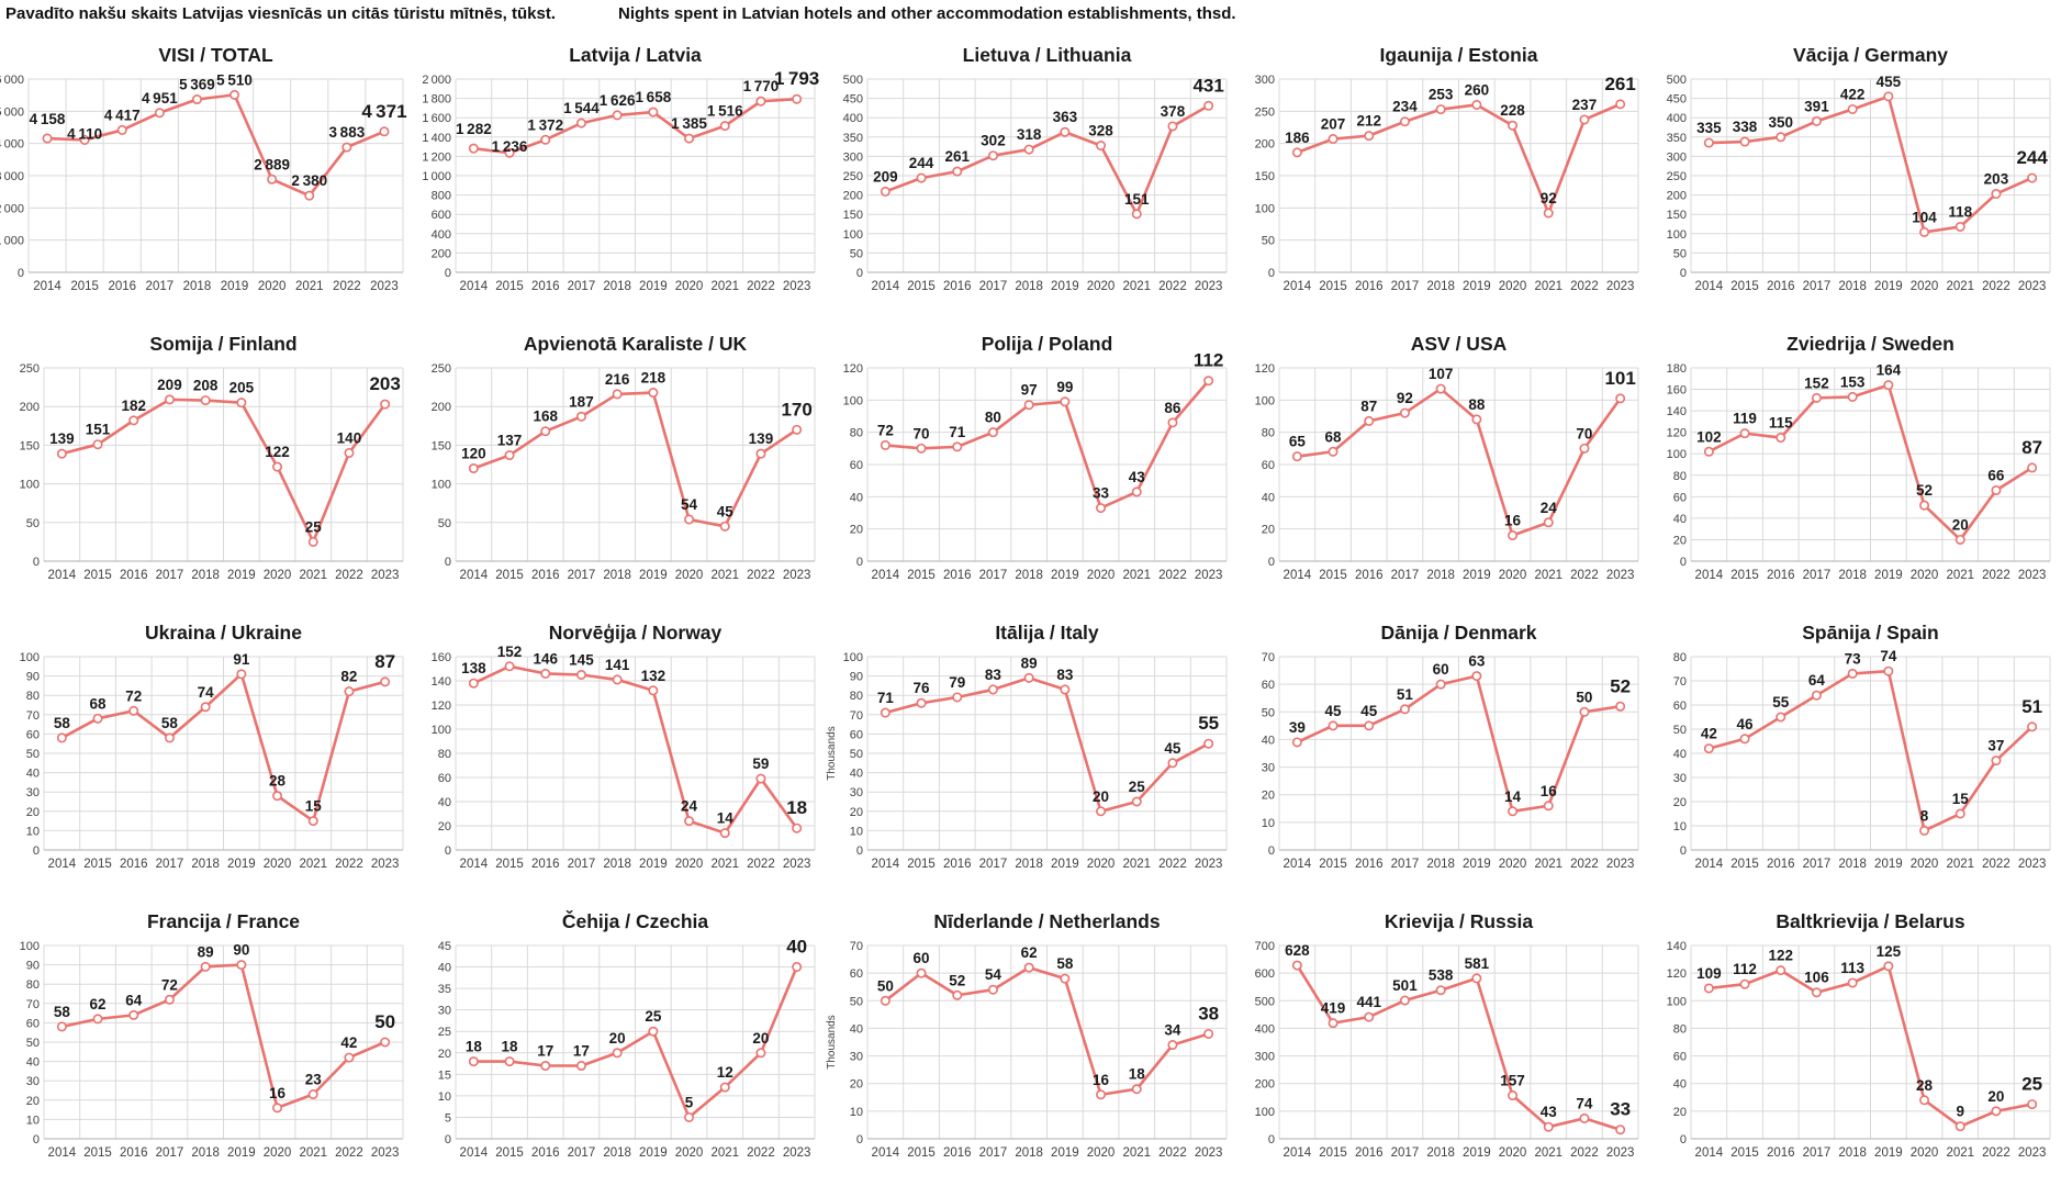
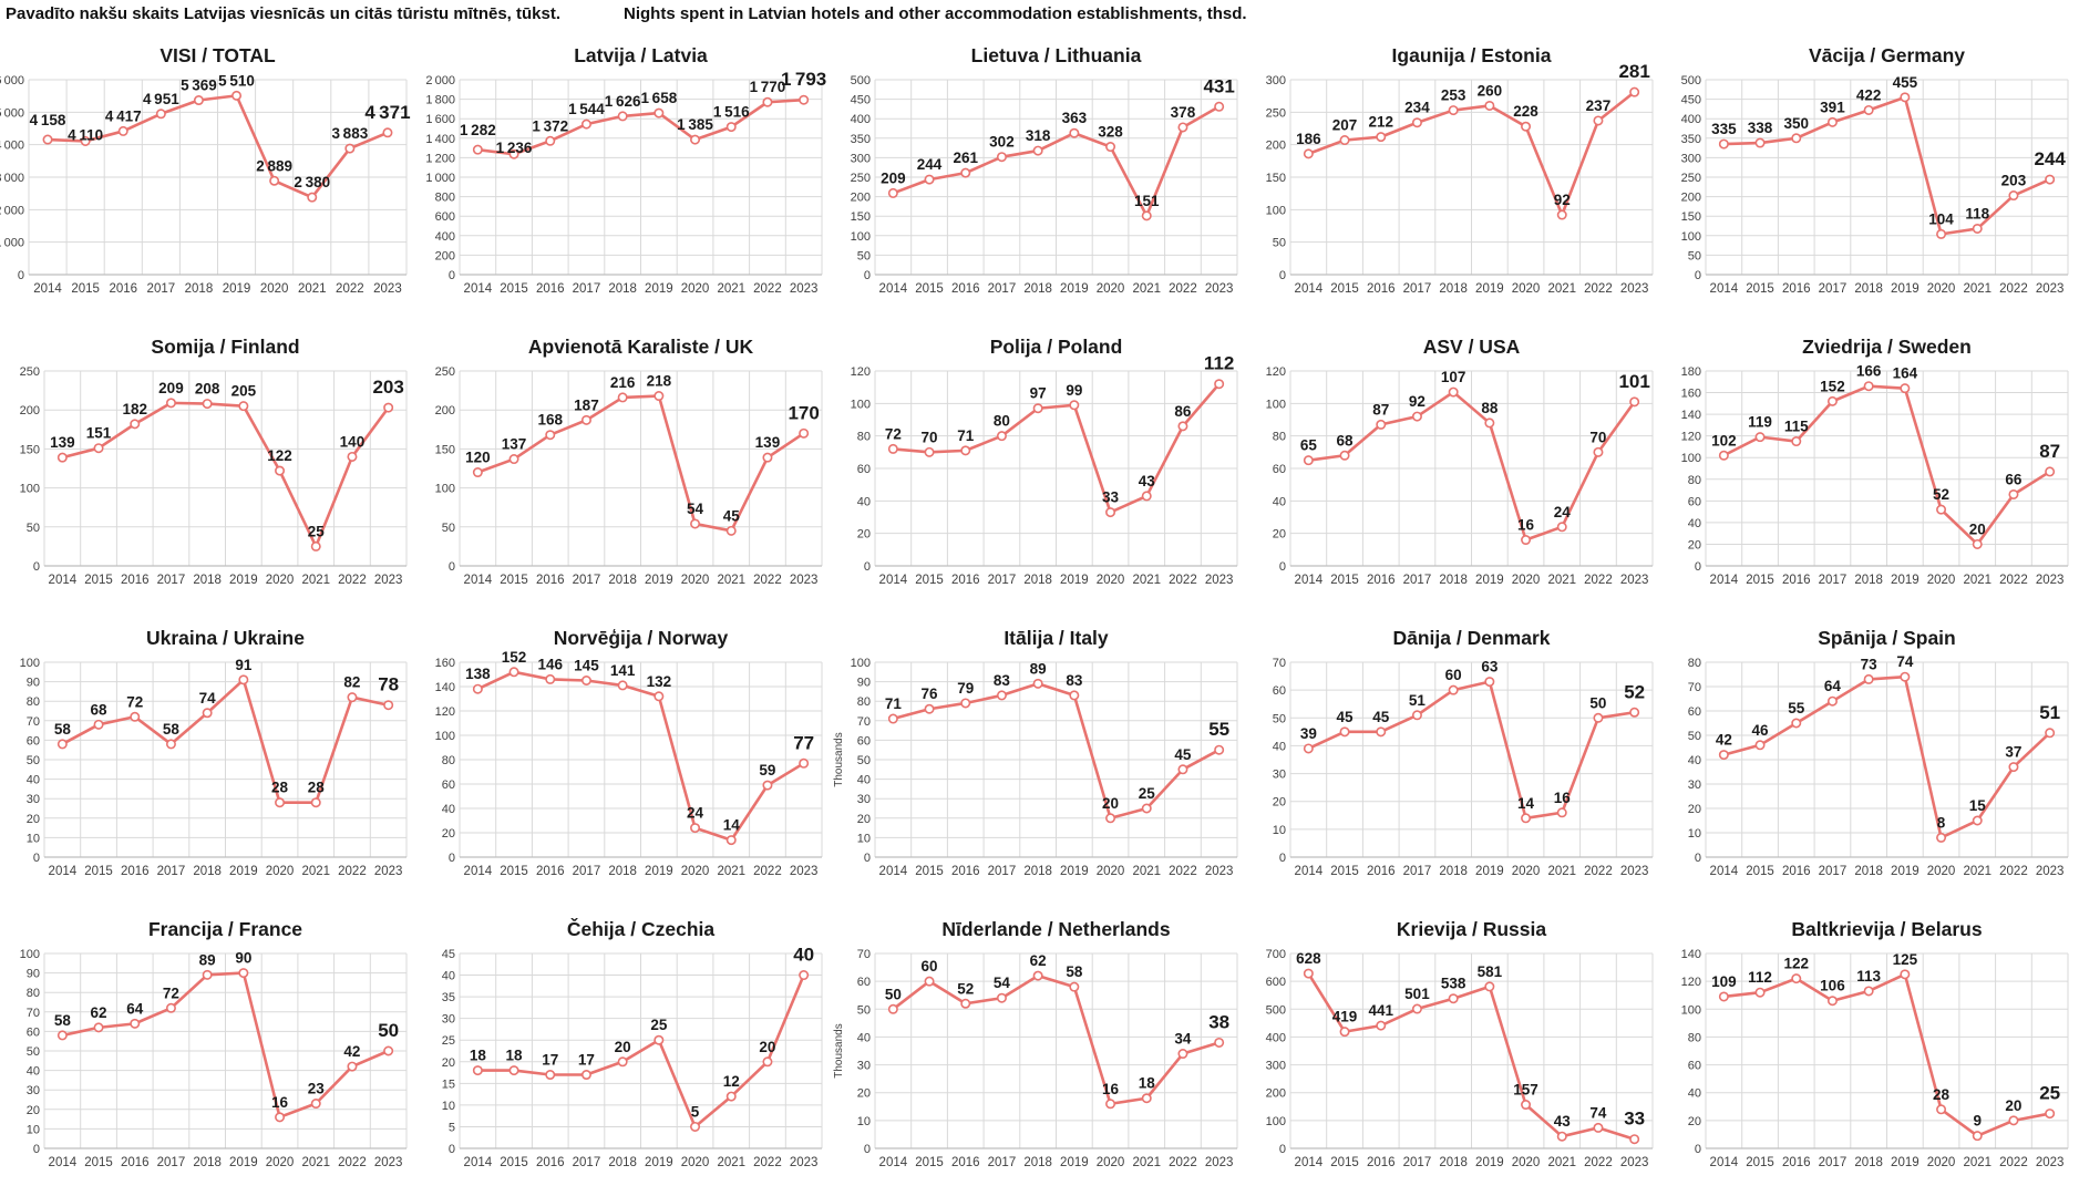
Igaunija / Estonia/2023: 261 -> 281
Zviedrija / Sweden/2018: 153 -> 166
Ukraina / Ukraine/2021: 15 -> 28
Ukraina / Ukraine/2023: 87 -> 78
Norvēģija / Norway/2023: 18 -> 77
